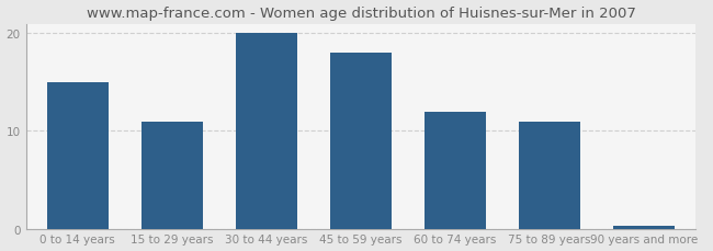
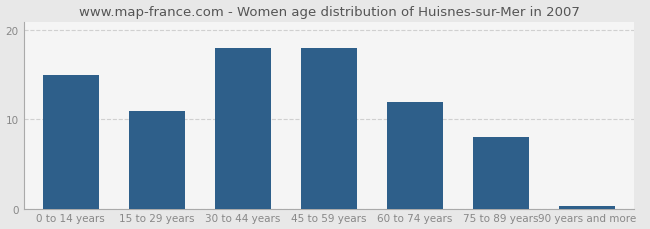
30 to 44 years: 20.0 -> 18.0
75 to 89 years: 11.0 -> 8.0
